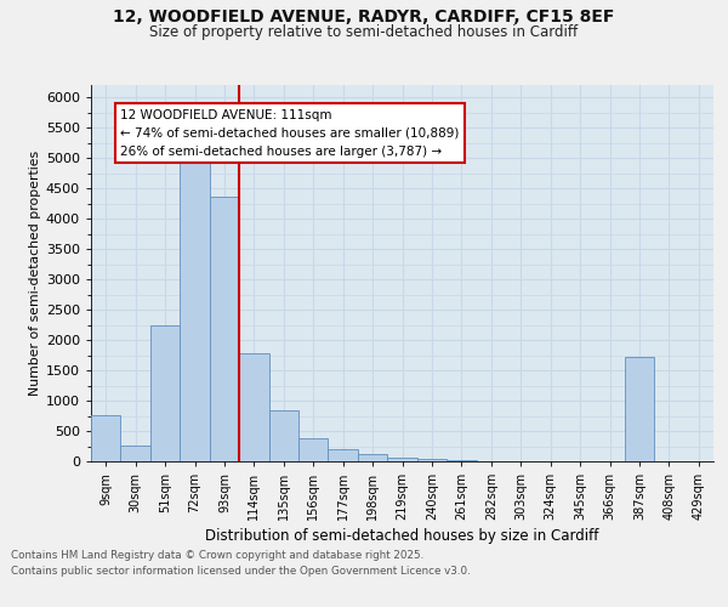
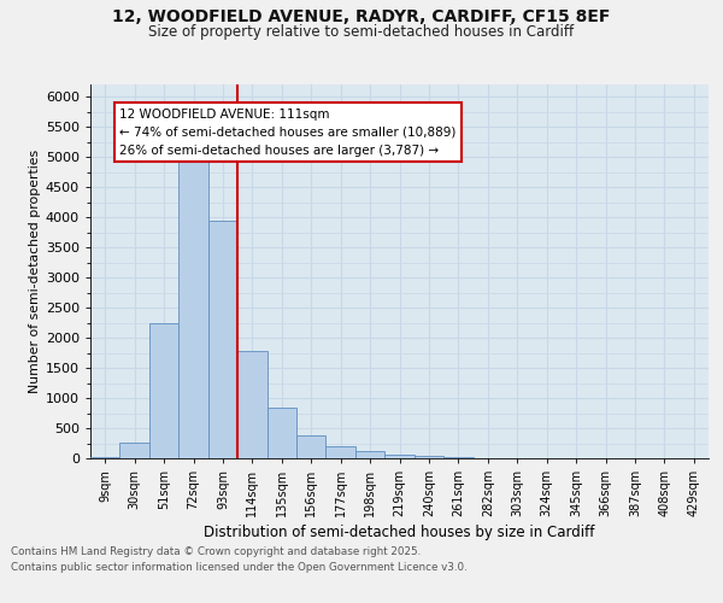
9sqm: 760 -> 30
93sqm: 4360 -> 3950
387sqm: 1720 -> 0
